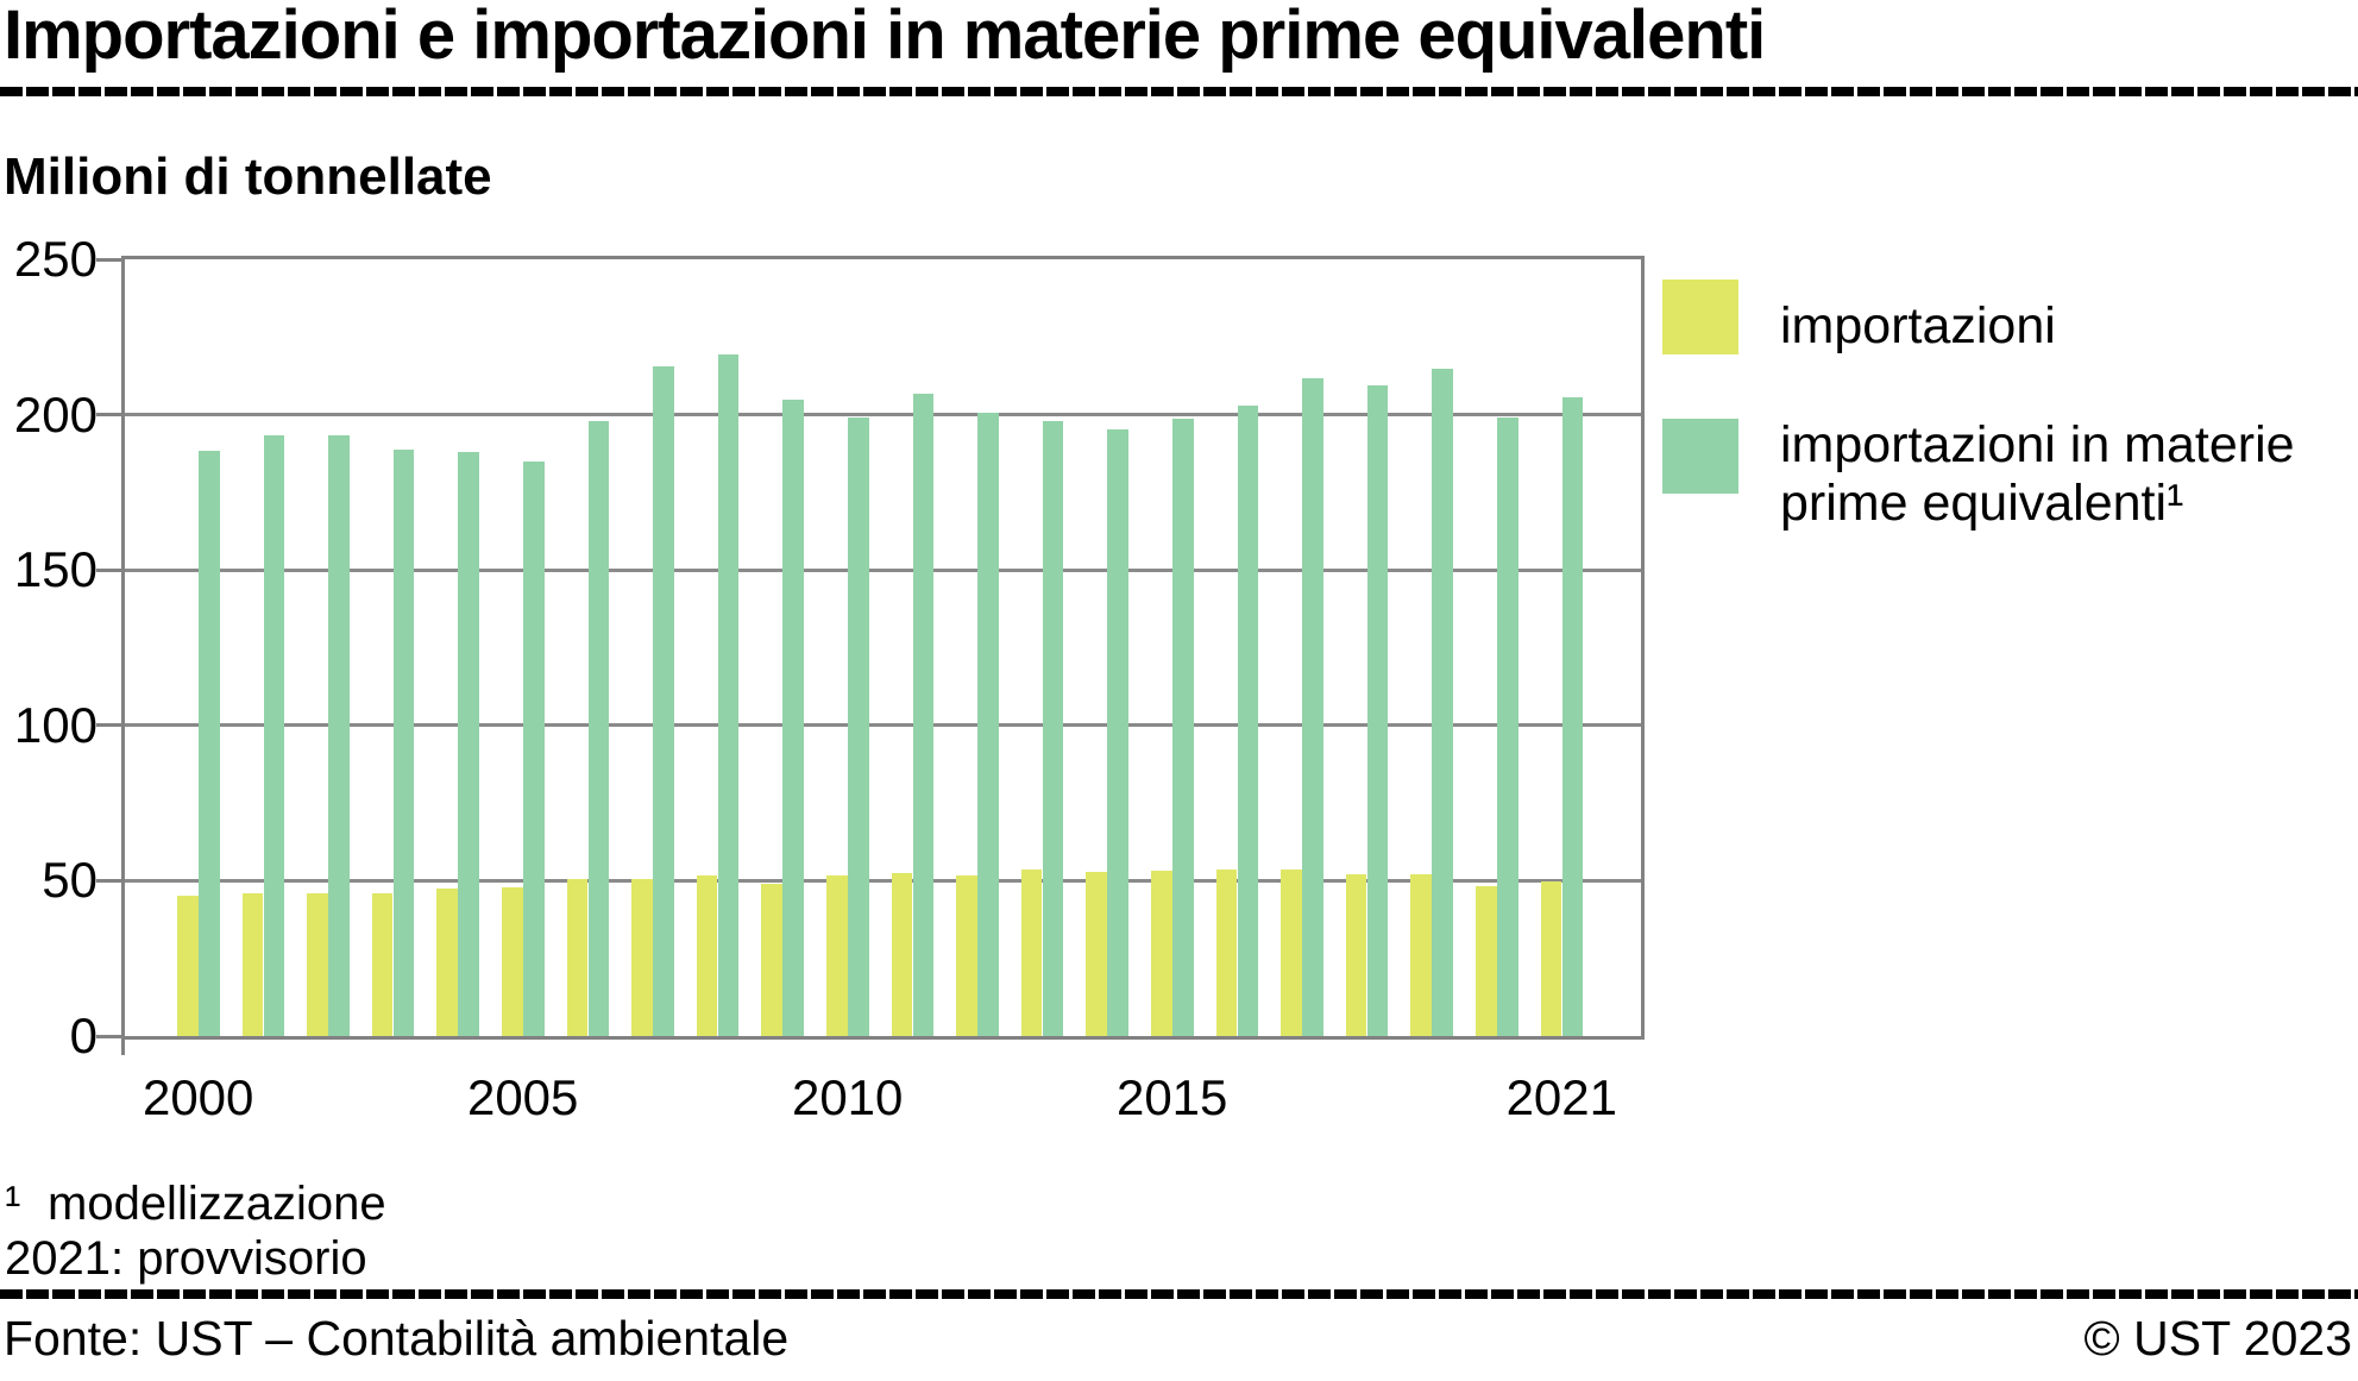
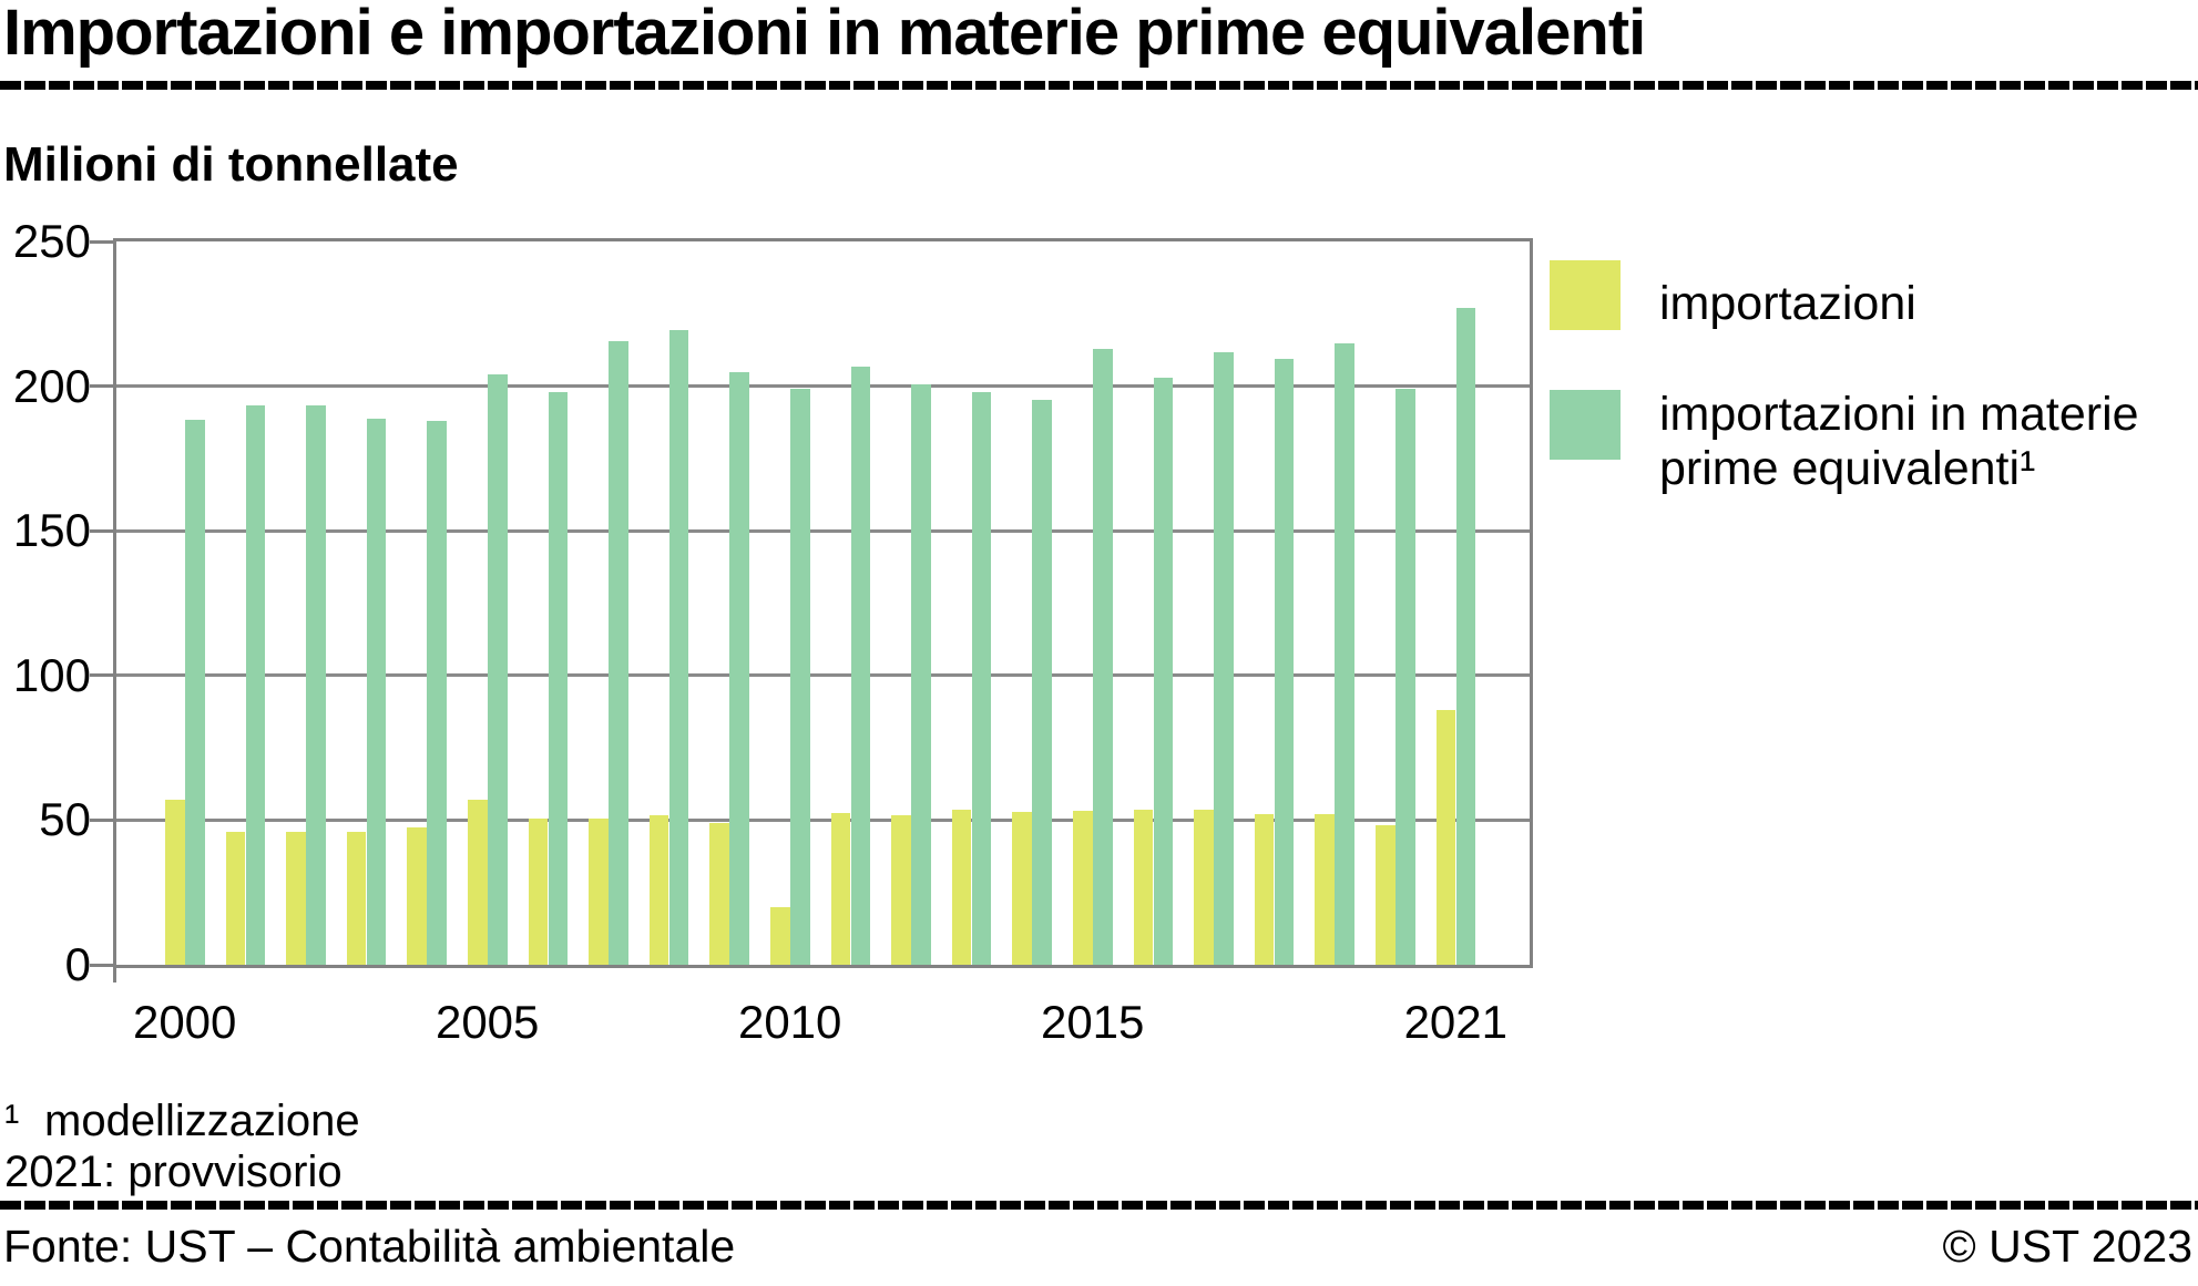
importazioni/2000: 45 -> 57
importazioni/2005: 48 -> 57
importazioni in materie prime equivalenti¹/2005: 185 -> 204
importazioni/2010: 52 -> 20
importazioni in materie prime equivalenti¹/2015: 199 -> 213
importazioni/2021: 50 -> 88
importazioni in materie prime equivalenti¹/2021: 206 -> 227
